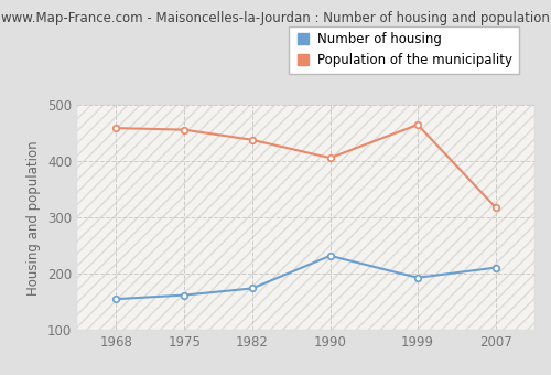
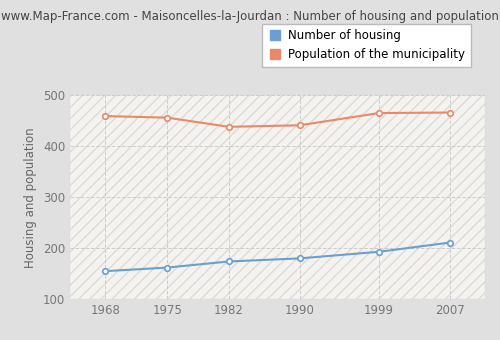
Number of housing/1990: 232 -> 180
Population of the municipality/1990: 406 -> 441
Population of the municipality/2007: 318 -> 466
